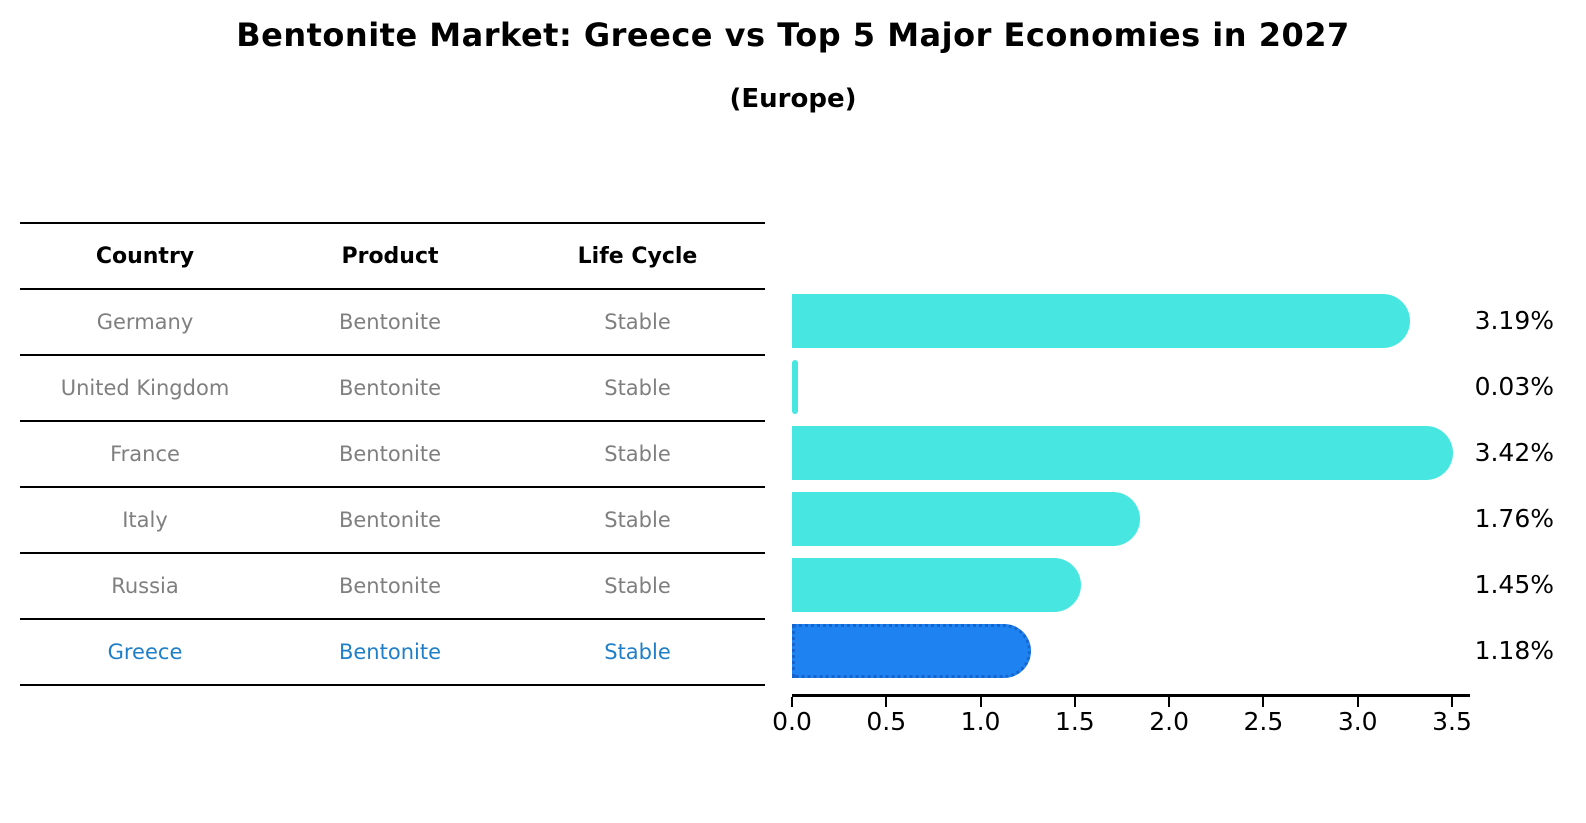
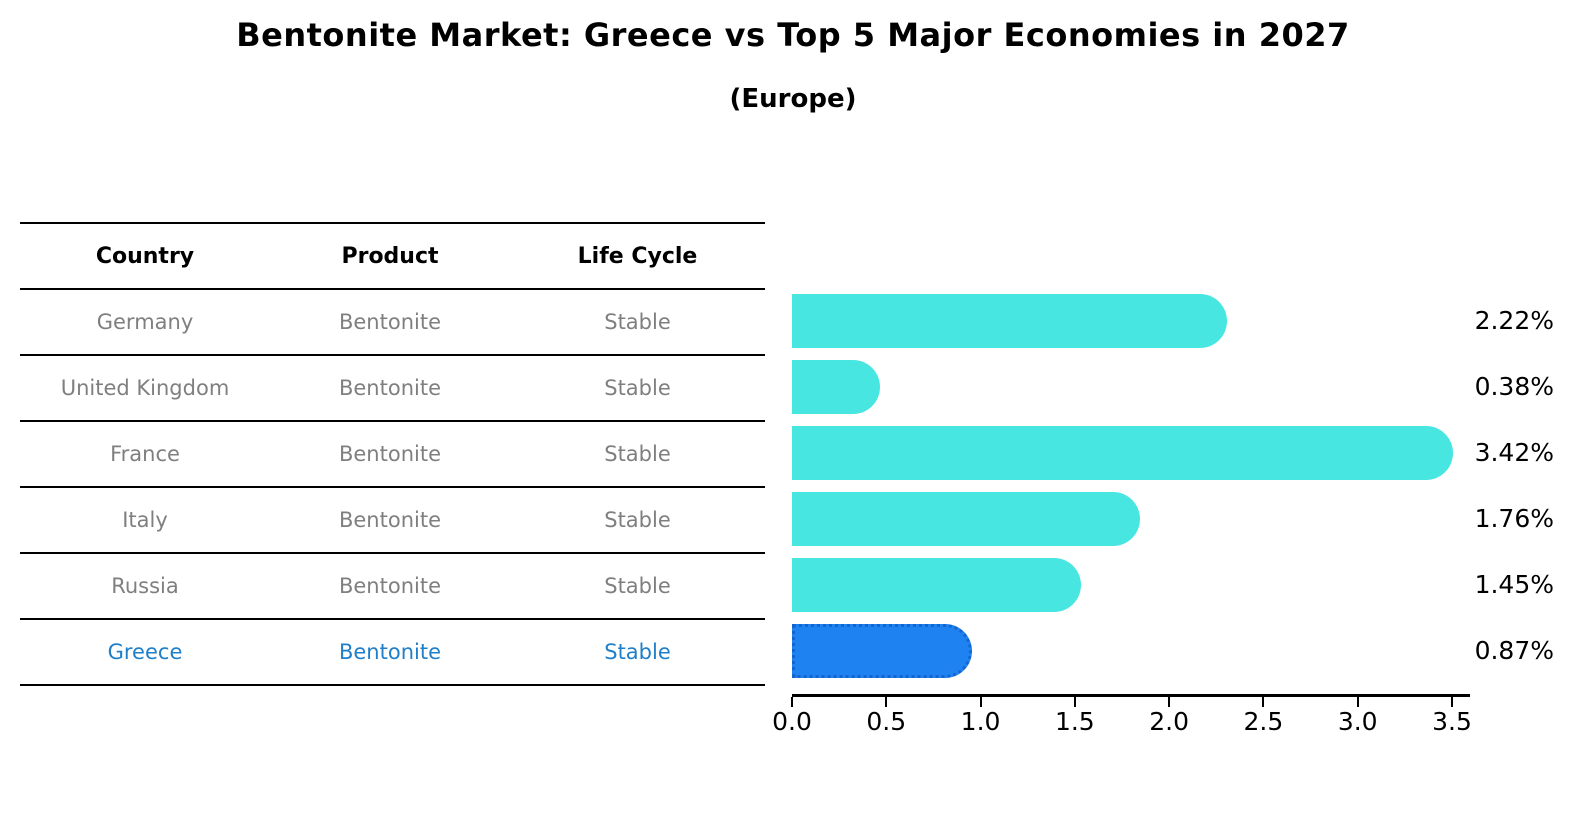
Germany: 3.19% -> 2.22%
United Kingdom: 0.03% -> 0.38%
Greece: 1.18% -> 0.87%
